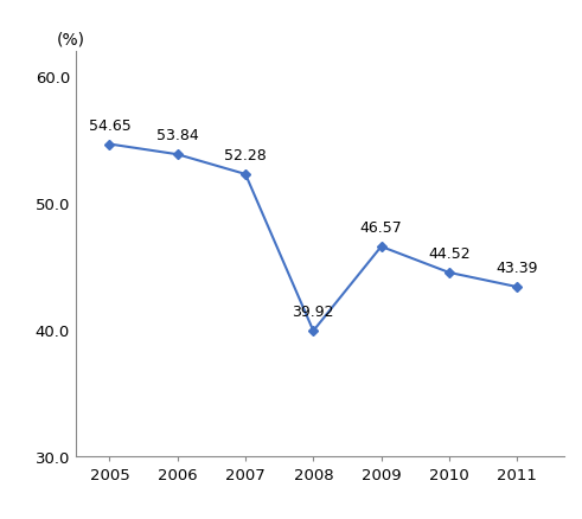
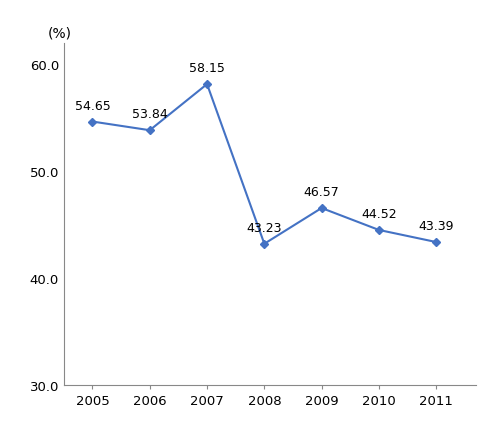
2007: 52.28 -> 58.15
2008: 39.92 -> 43.23
